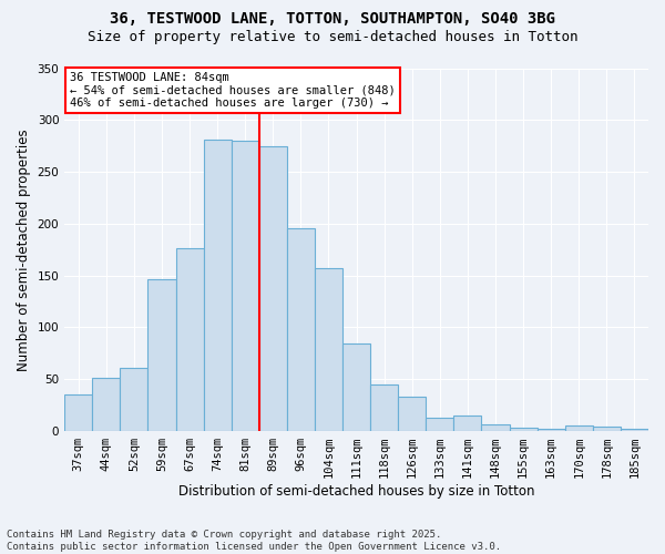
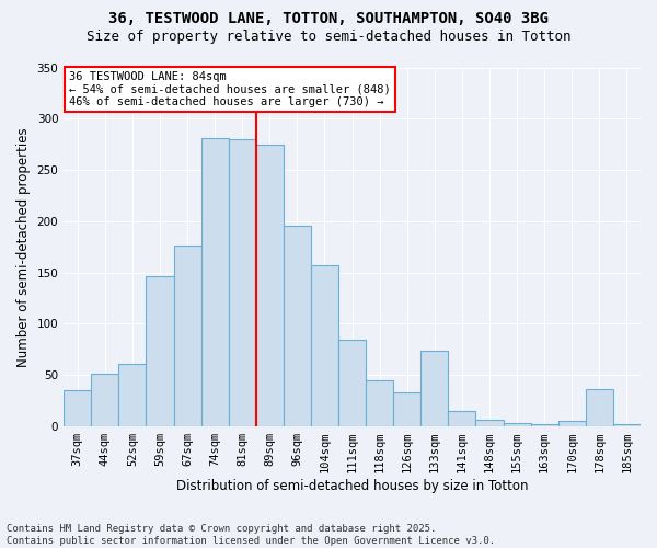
133sqm: 13 -> 74
178sqm: 4 -> 36
